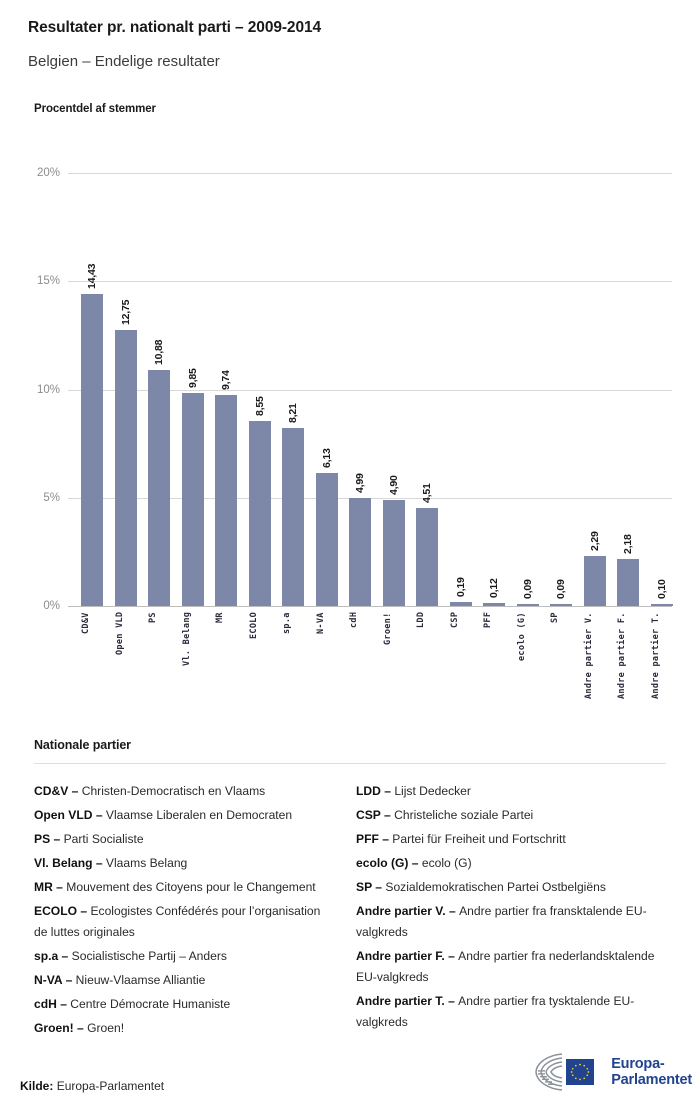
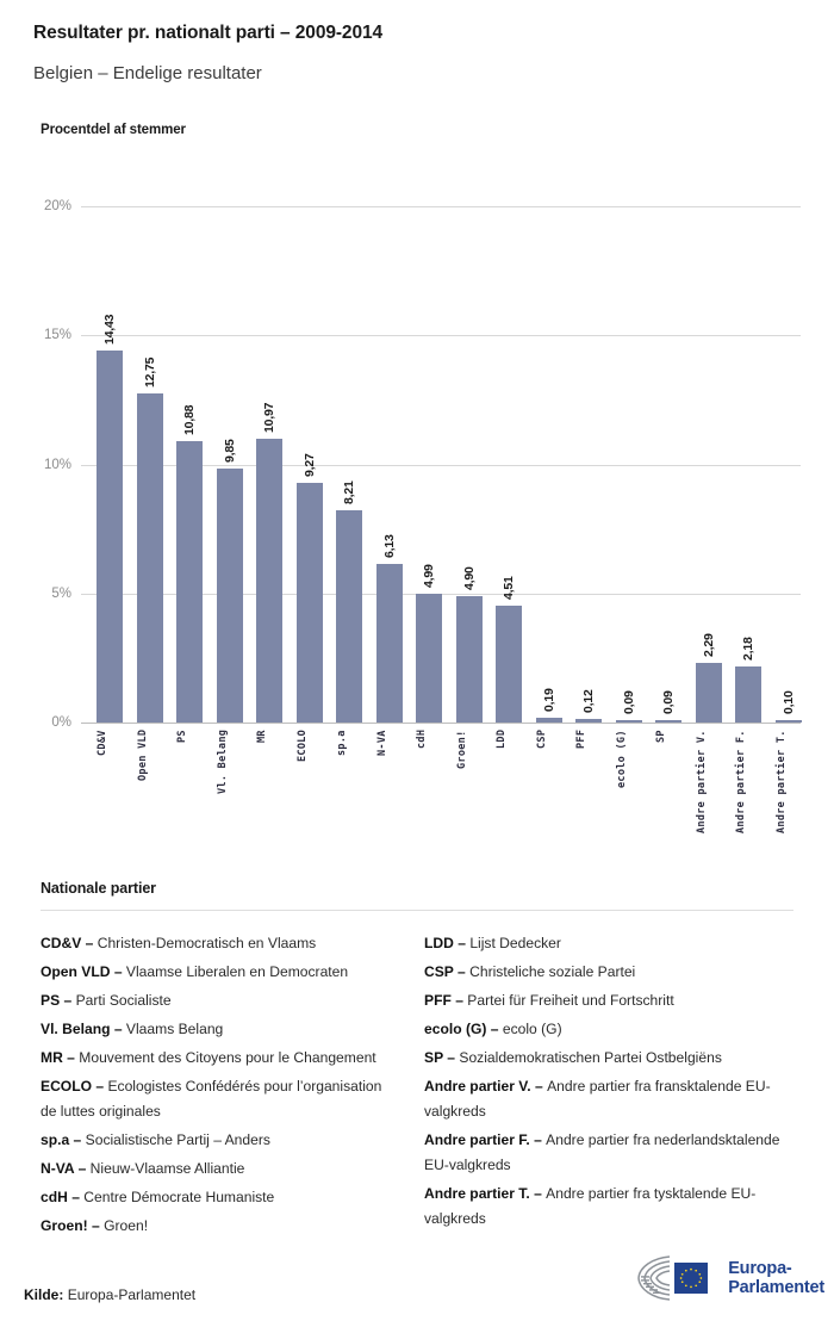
MR: 9,74 -> 10,97
ECOLO: 8,55 -> 9,27
